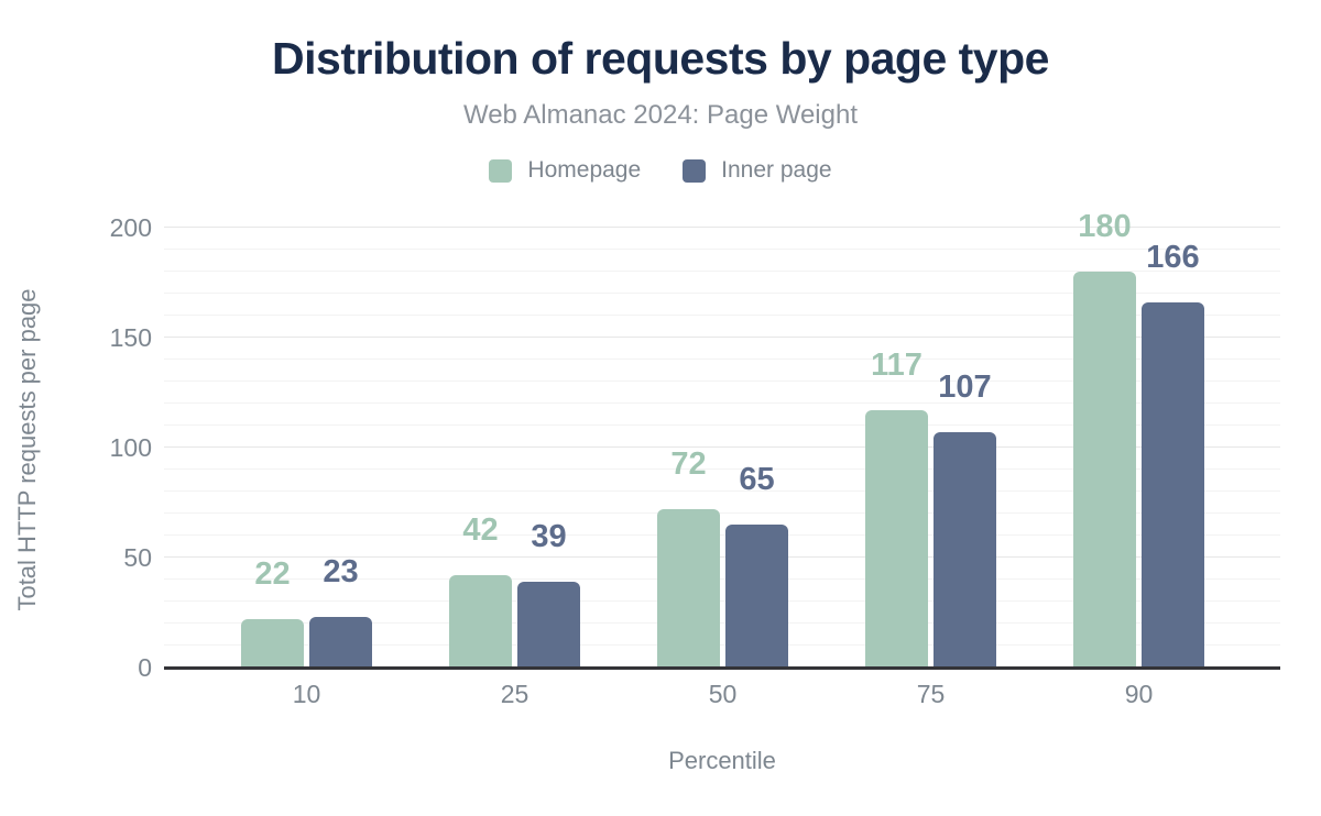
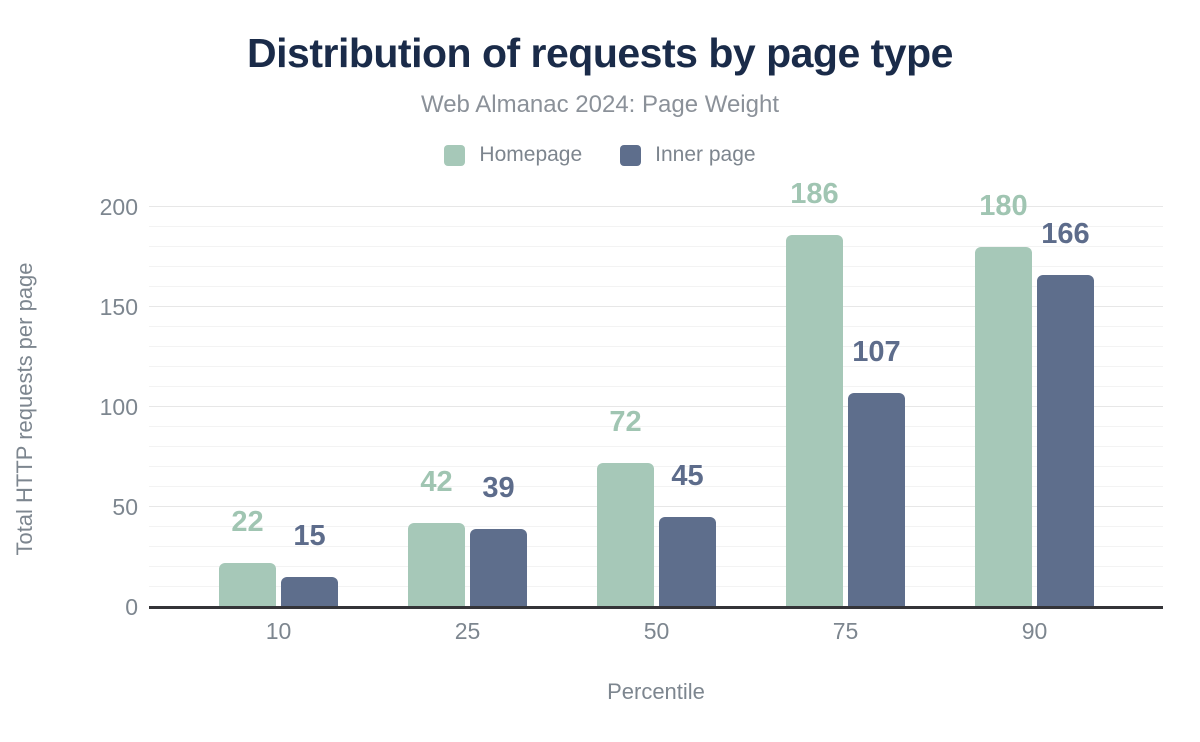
Inner page/10: 23 -> 15
Inner page/50: 65 -> 45
Homepage/75: 117 -> 186
